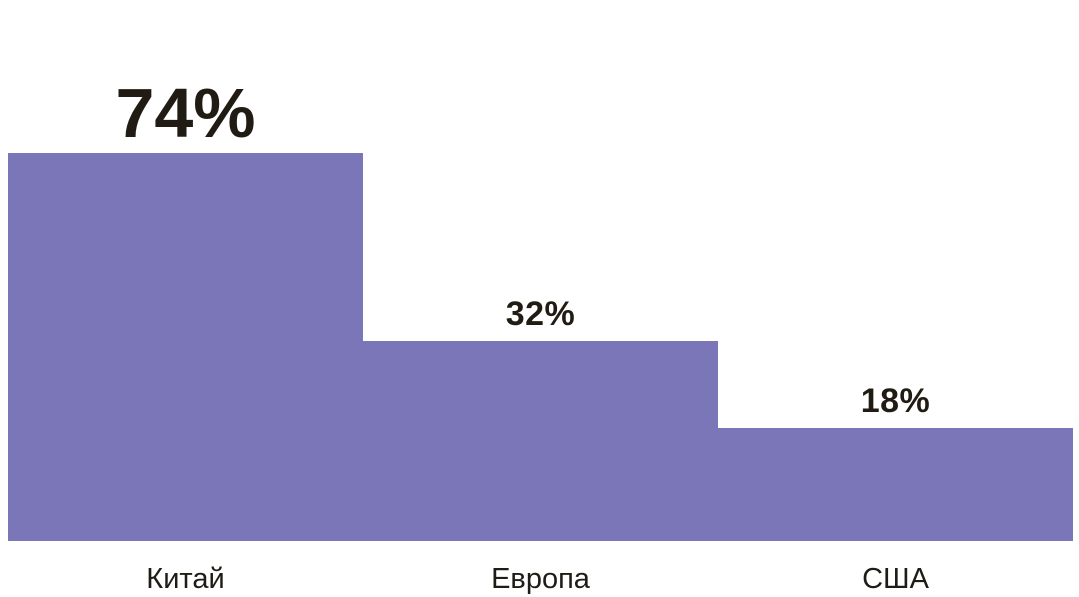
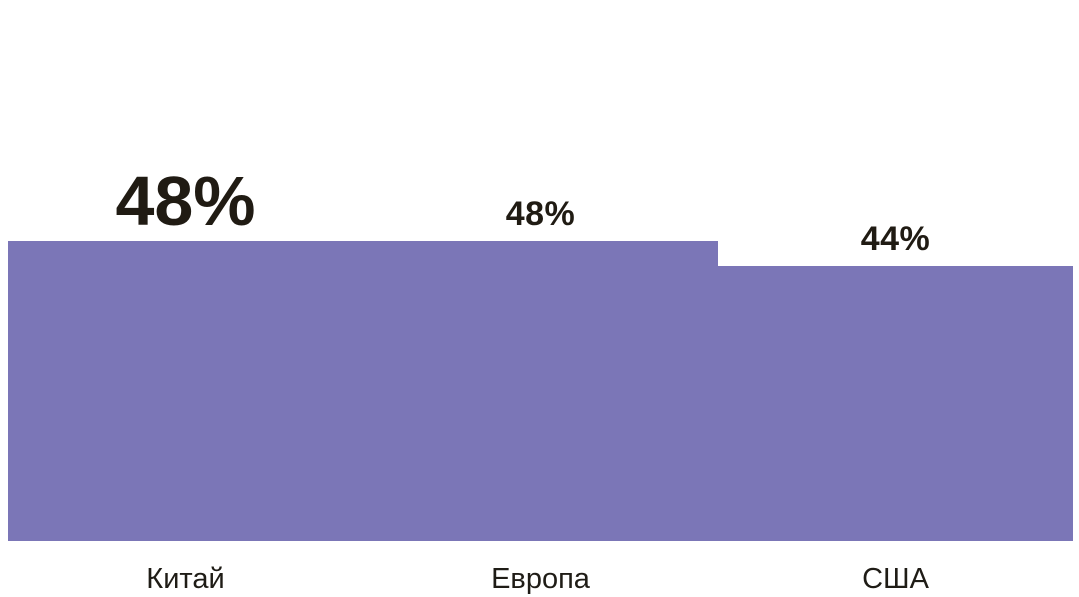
Китай: 74% -> 48%
Европа: 32% -> 48%
США: 18% -> 44%
